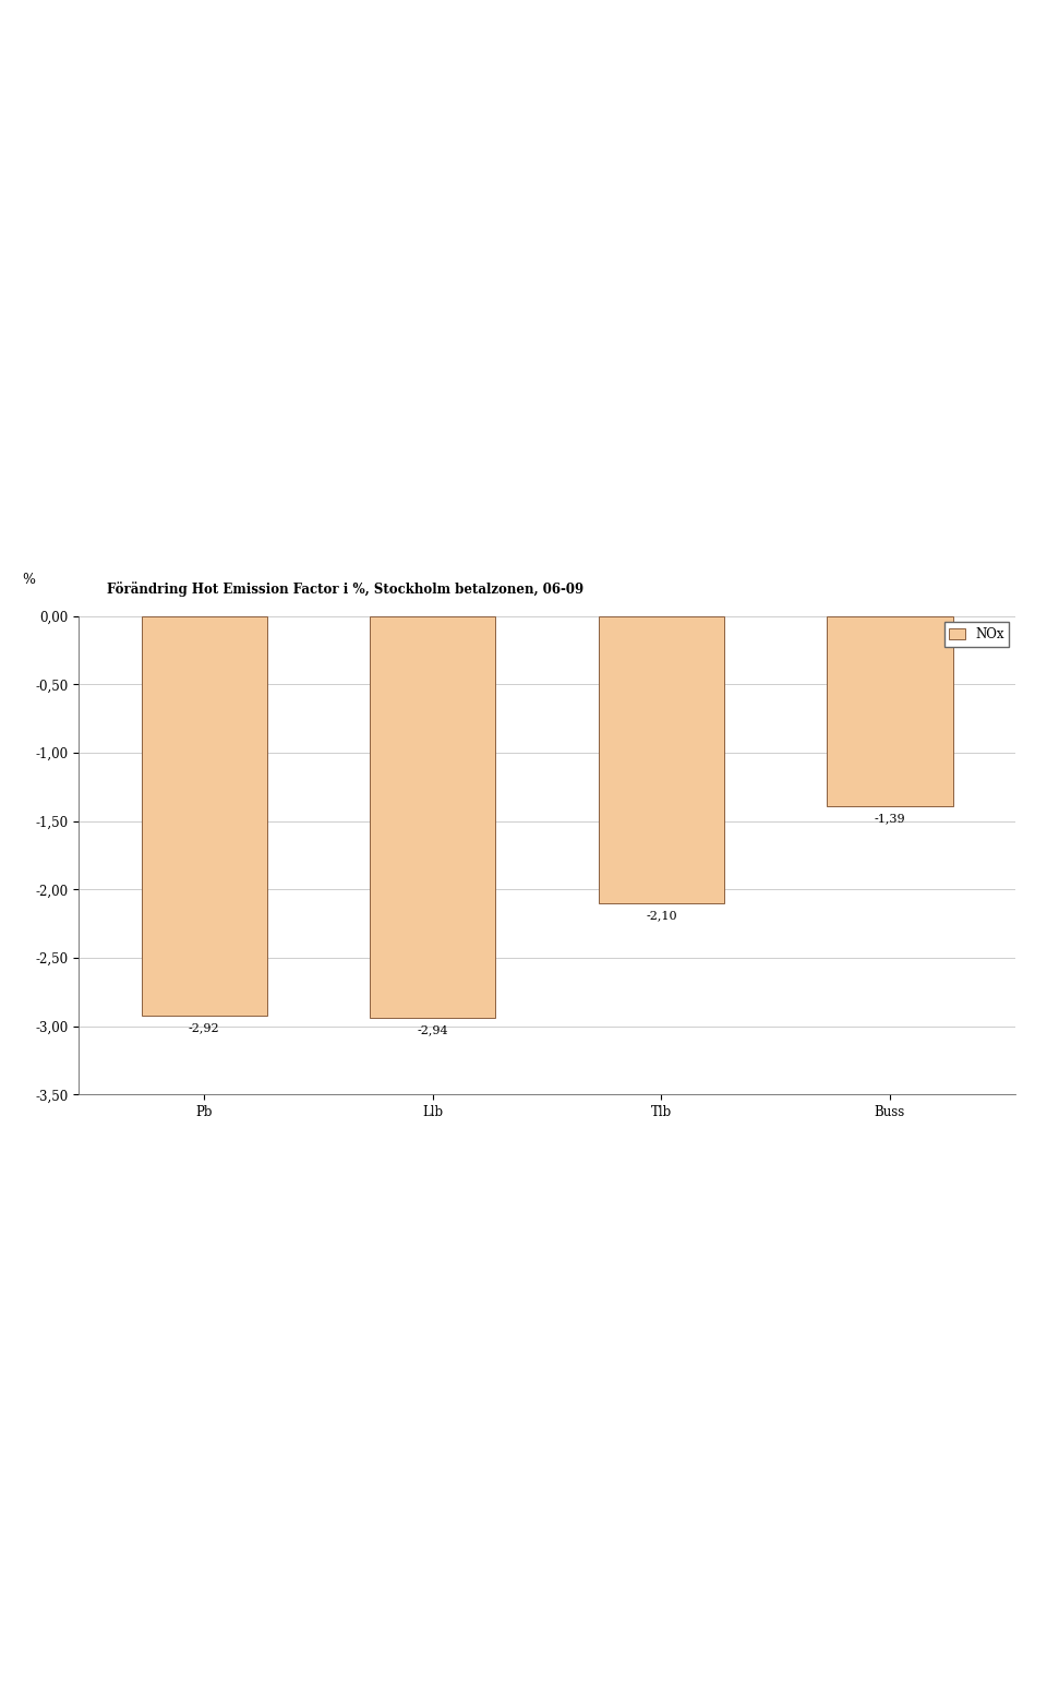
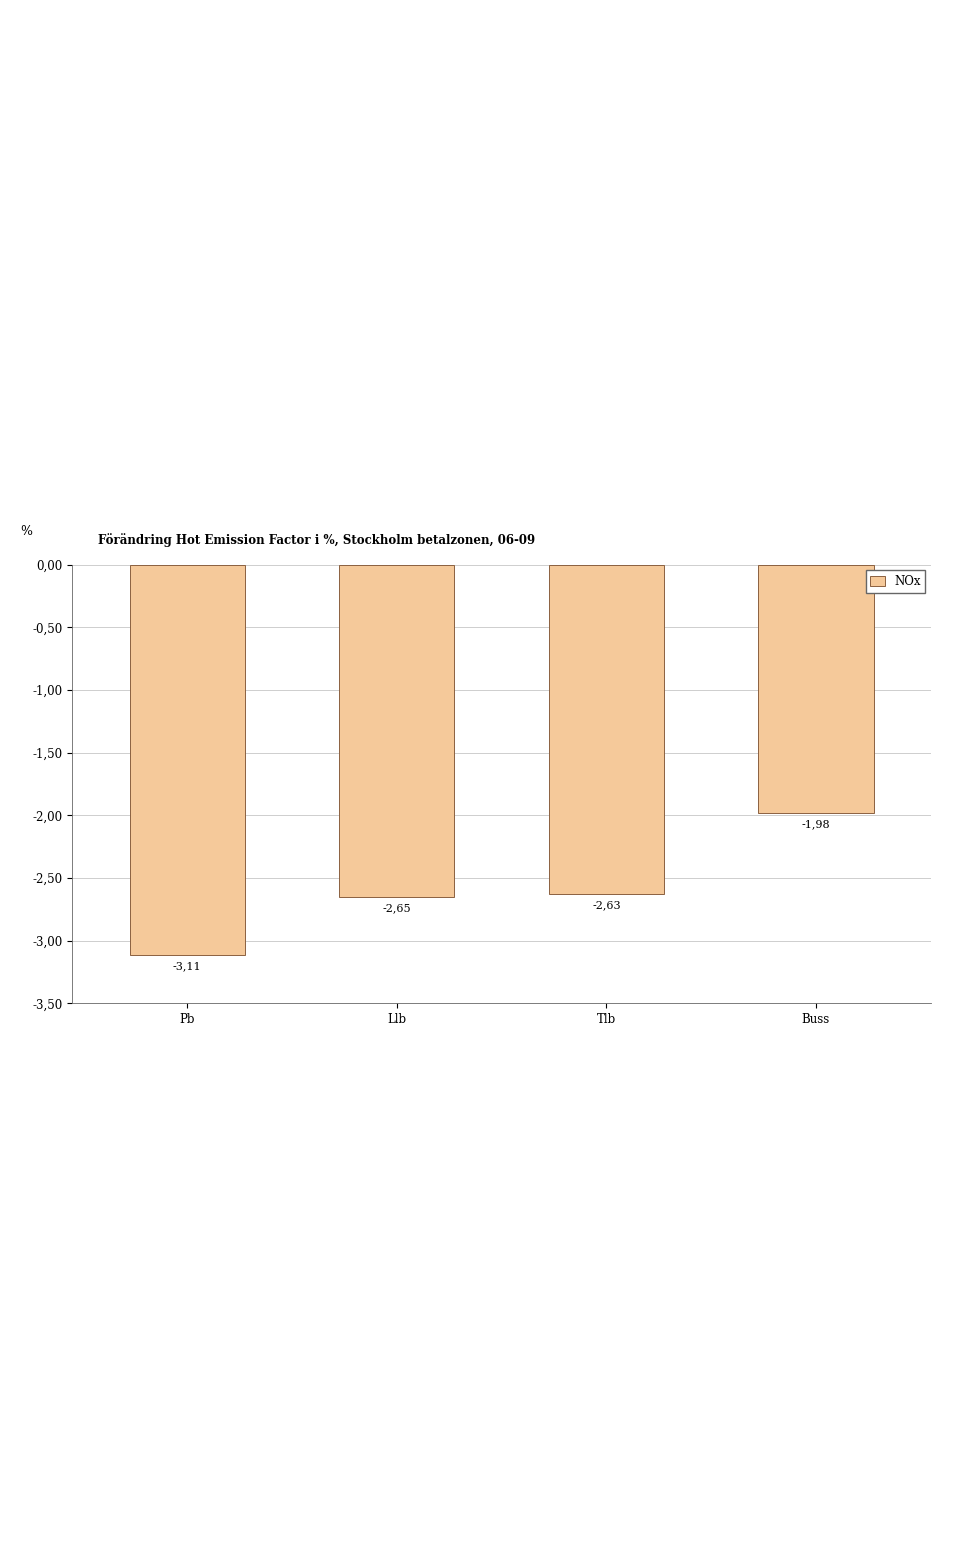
Pb: -2,92 -> -3,11
Llb: -2,94 -> -2,65
Tlb: -2,10 -> -2,63
Buss: -1,39 -> -1,98
